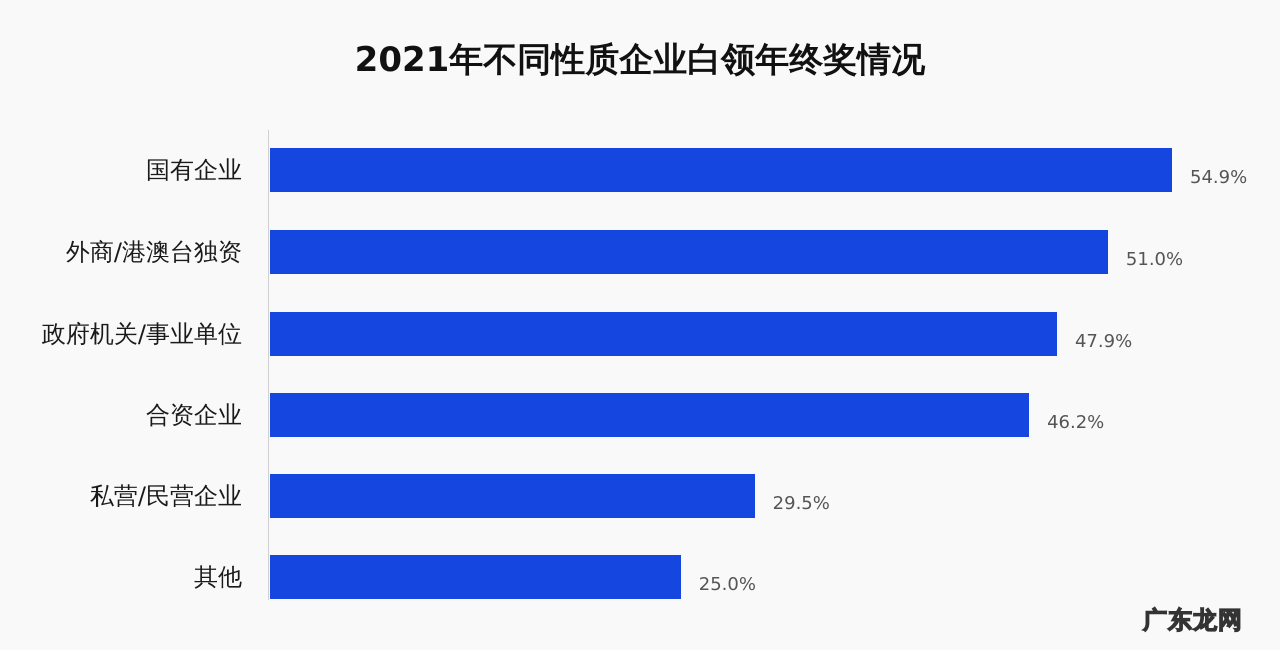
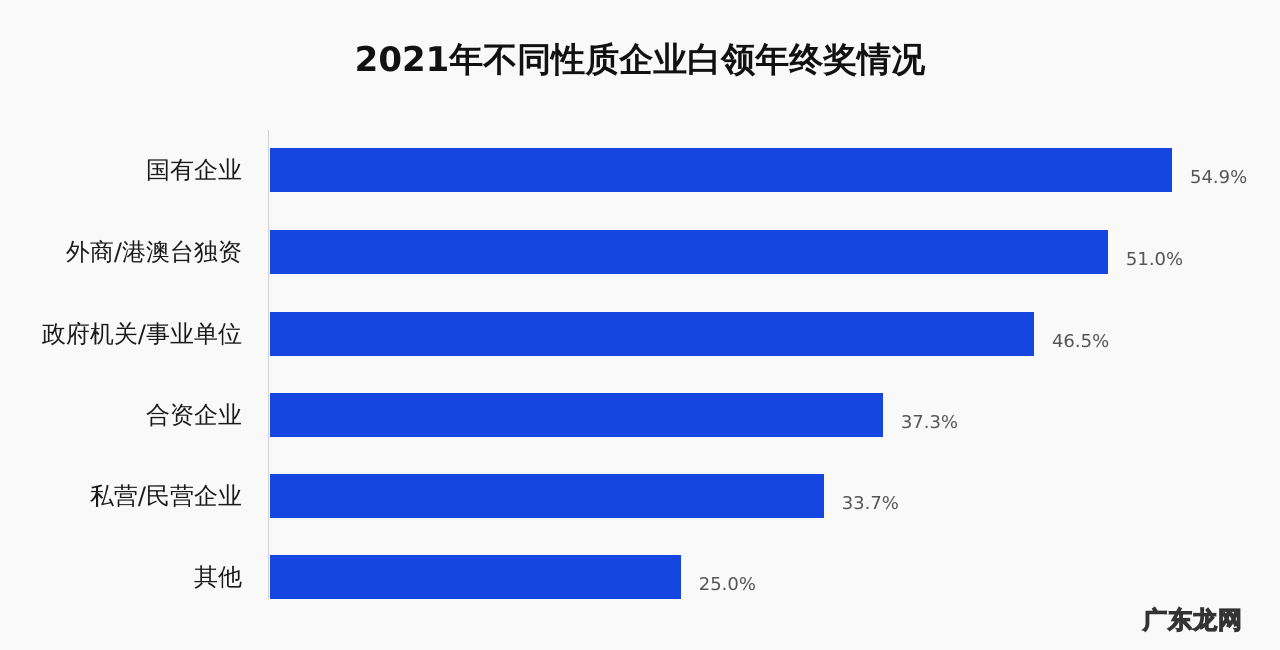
政府机关/事业单位: 47.9% -> 46.5%
合资企业: 46.2% -> 37.3%
私营/民营企业: 29.5% -> 33.7%
